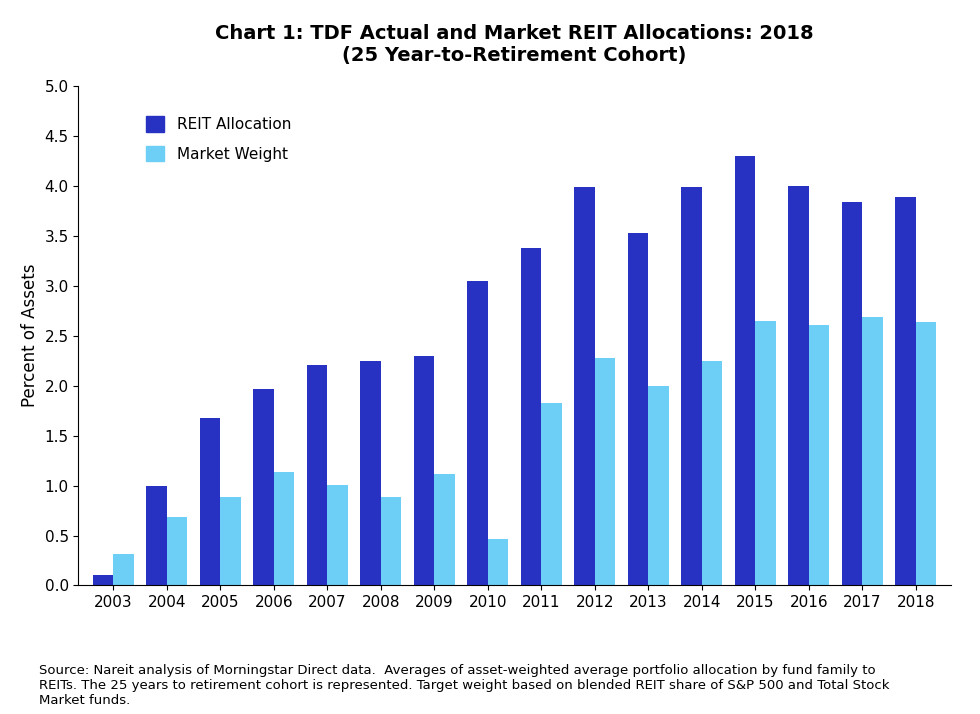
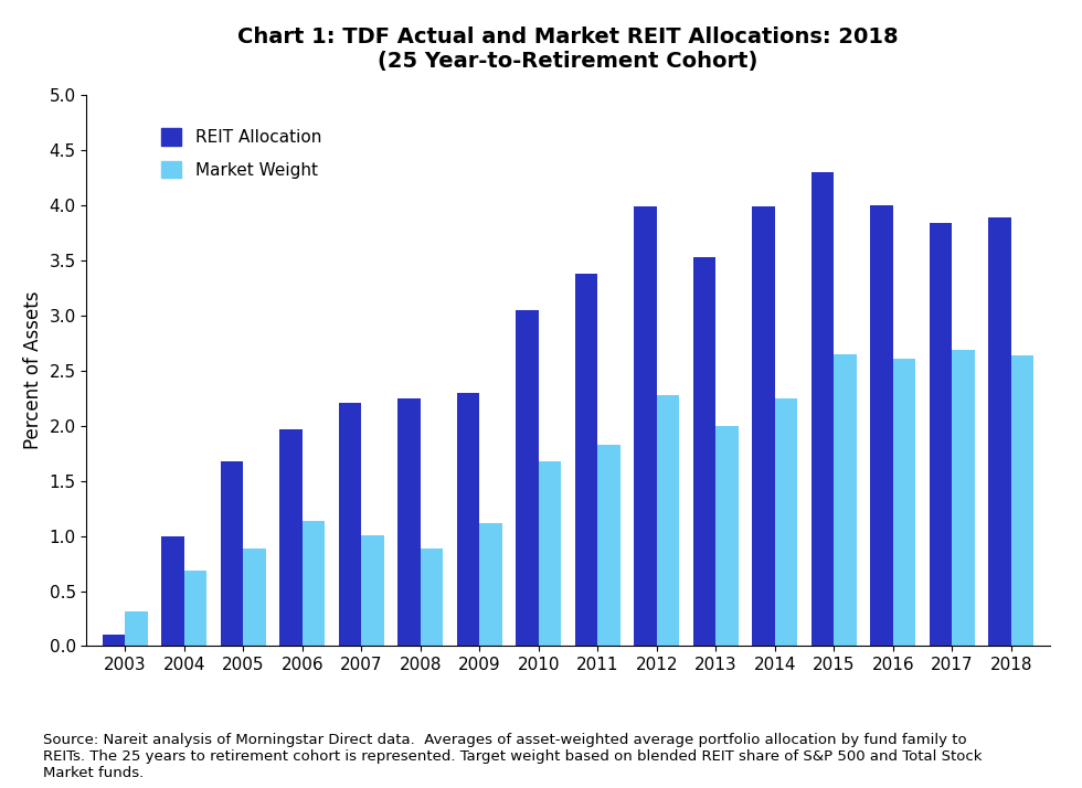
Market Weight/2010: 0.46 -> 1.68
